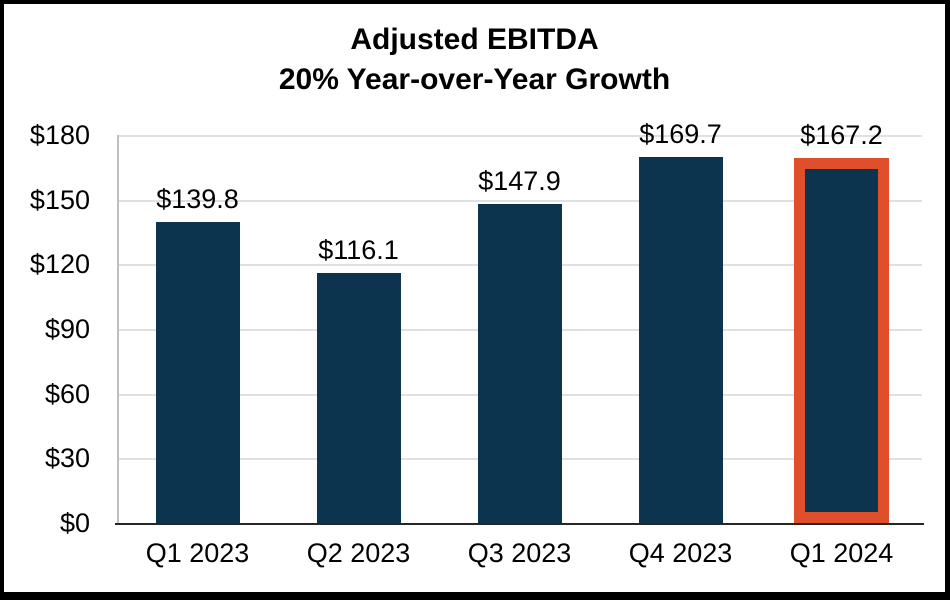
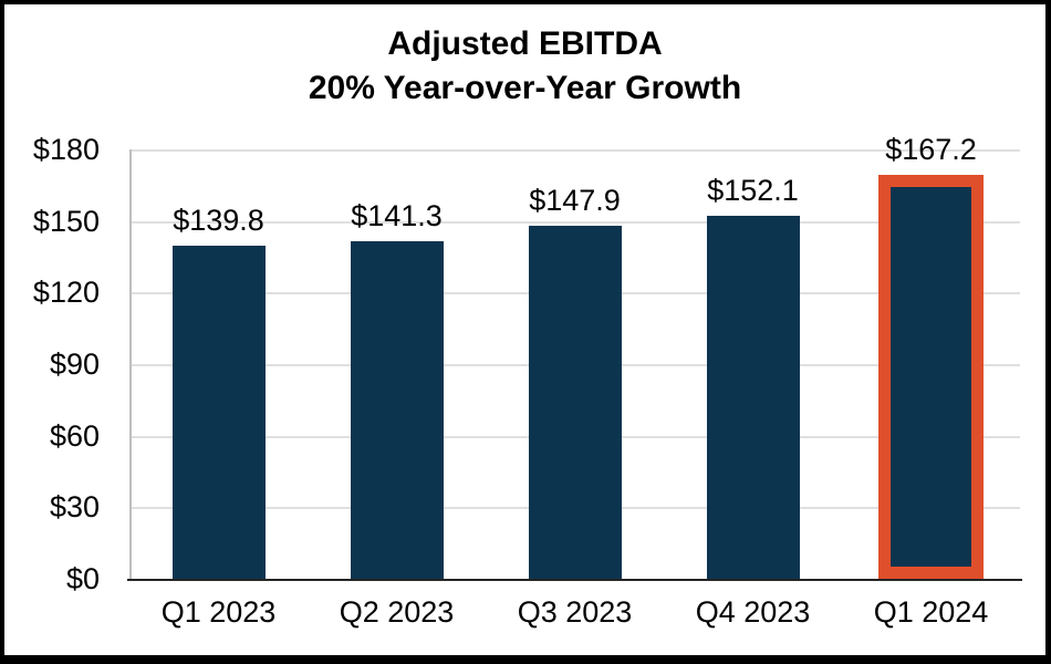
Q2 2023: $116.1 -> $141.3
Q4 2023: $169.7 -> $152.1
